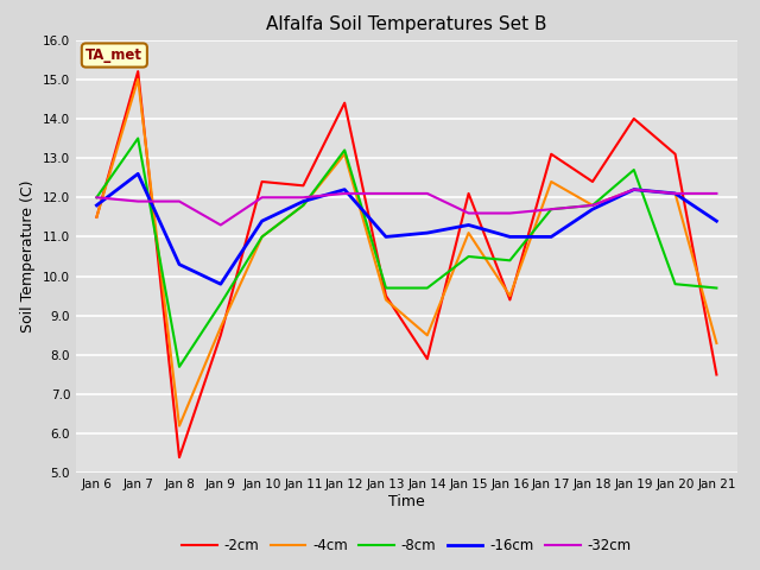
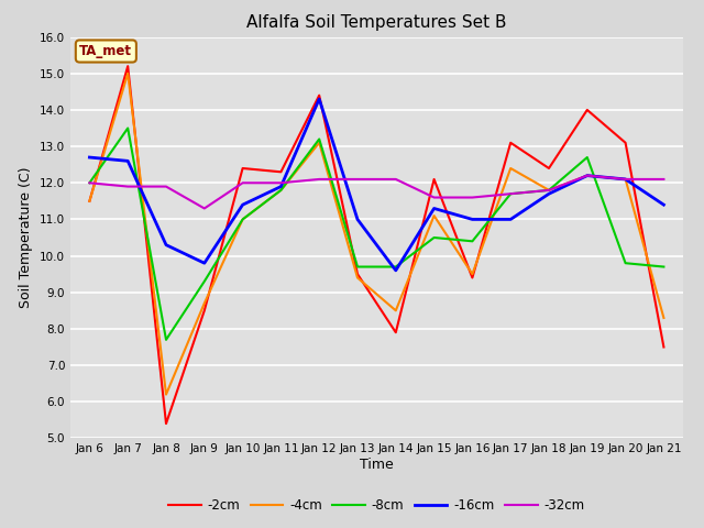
-16cm/Jan 6: 11.8 -> 12.7
-16cm/Jan 12: 12.2 -> 14.3
-16cm/Jan 14: 11.1 -> 9.6
